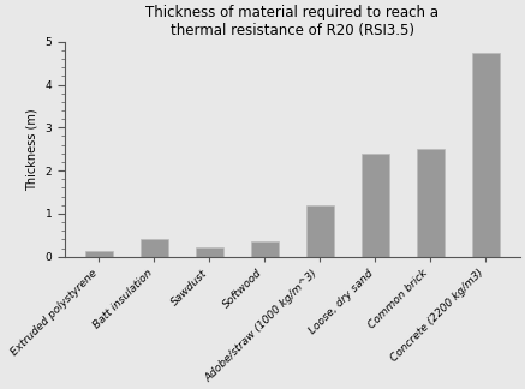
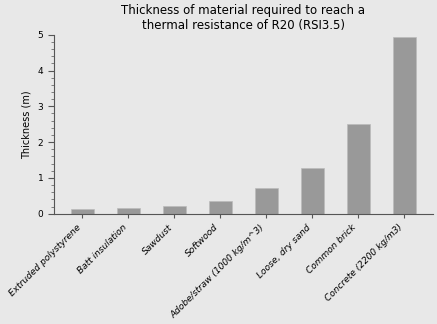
Batt insulation: 0.40 -> 0.15
Adobe/straw (1000 kg/m^3): 1.20 -> 0.72
Loose, dry sand: 2.40 -> 1.27
Concrete (2200 kg/m3): 4.75 -> 4.93
